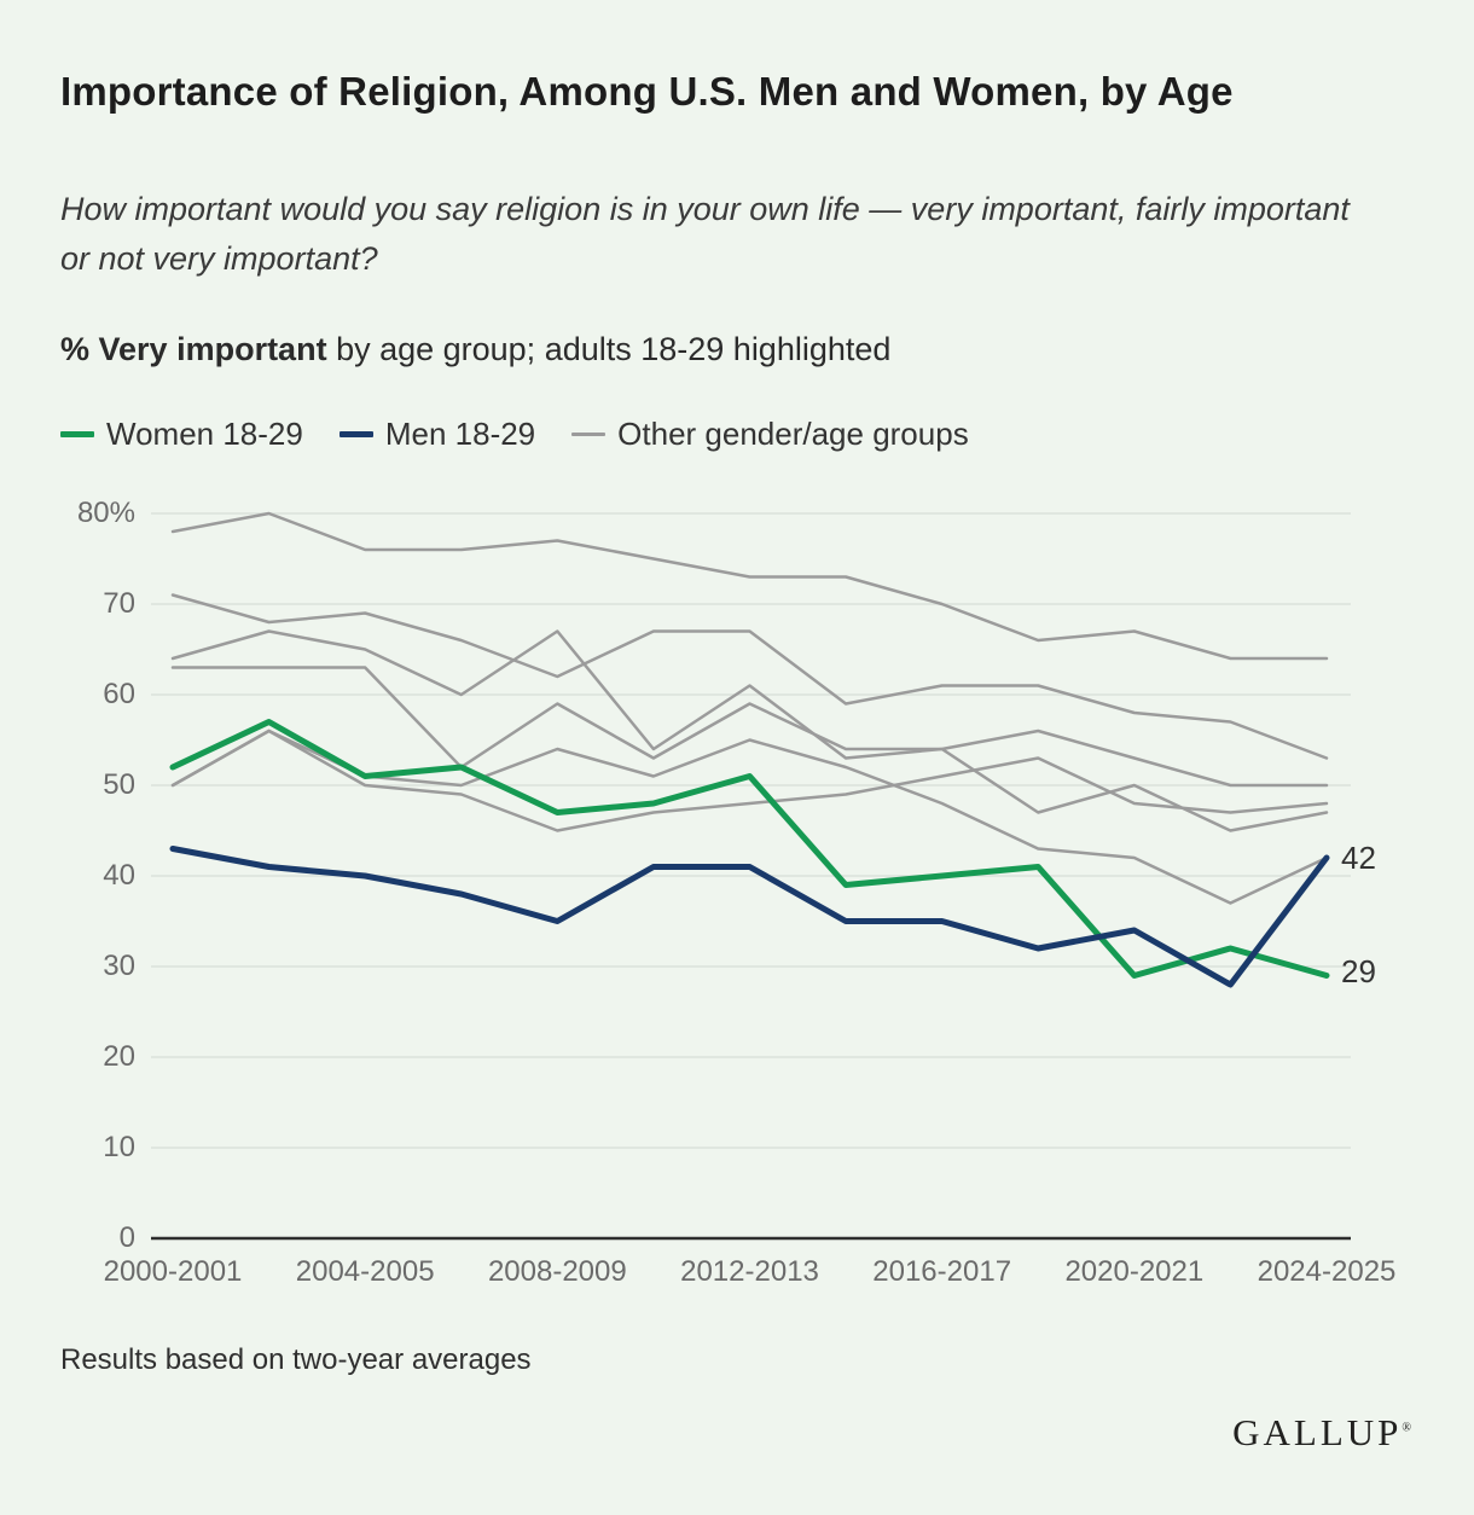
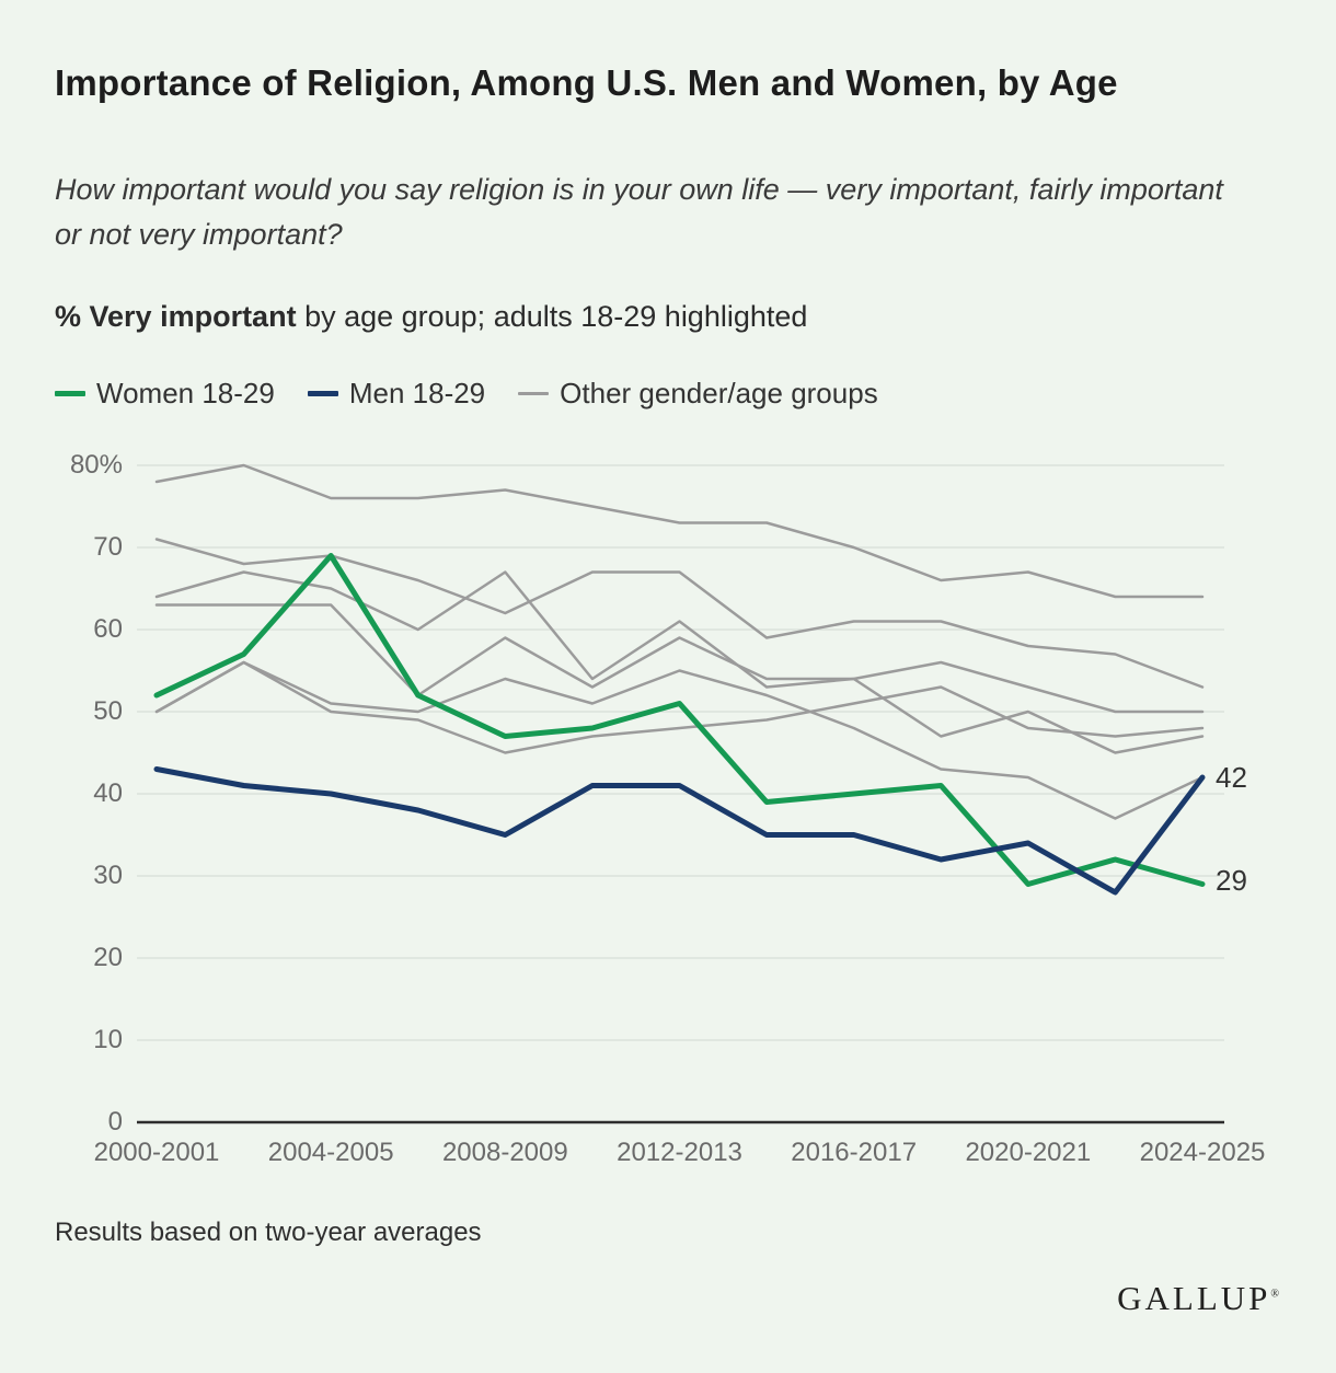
Women 18-29/2004-2005: 51% -> 69%
